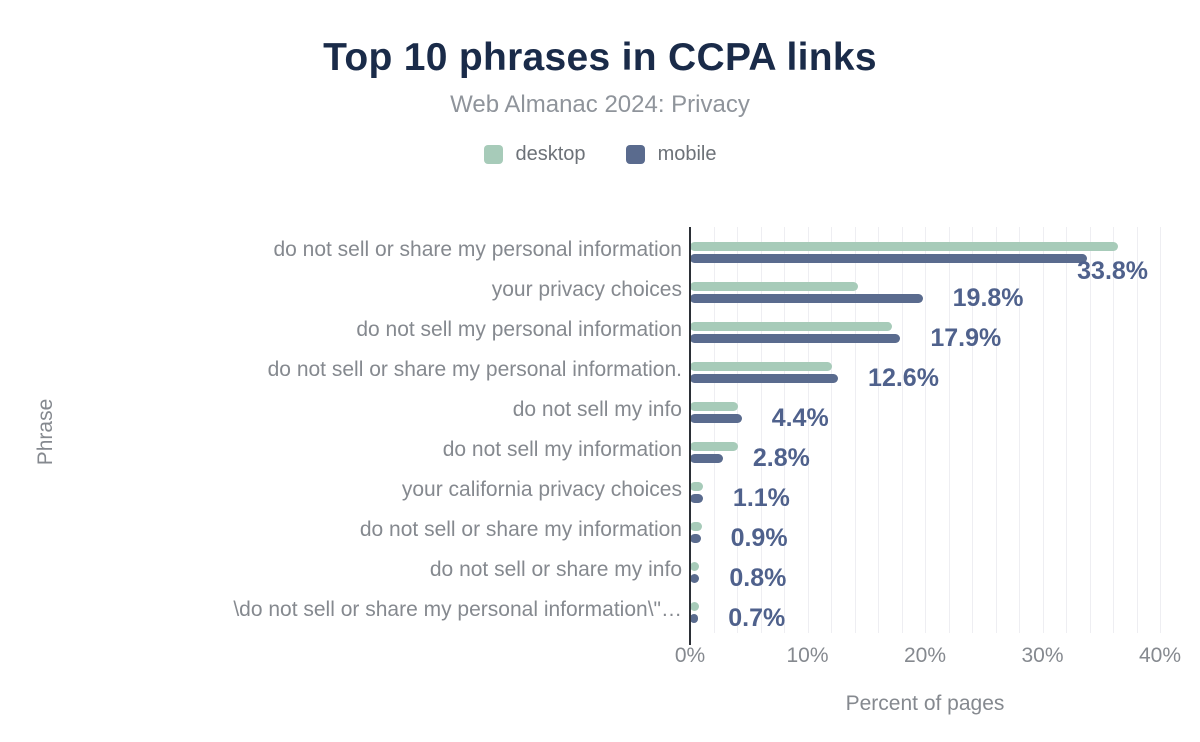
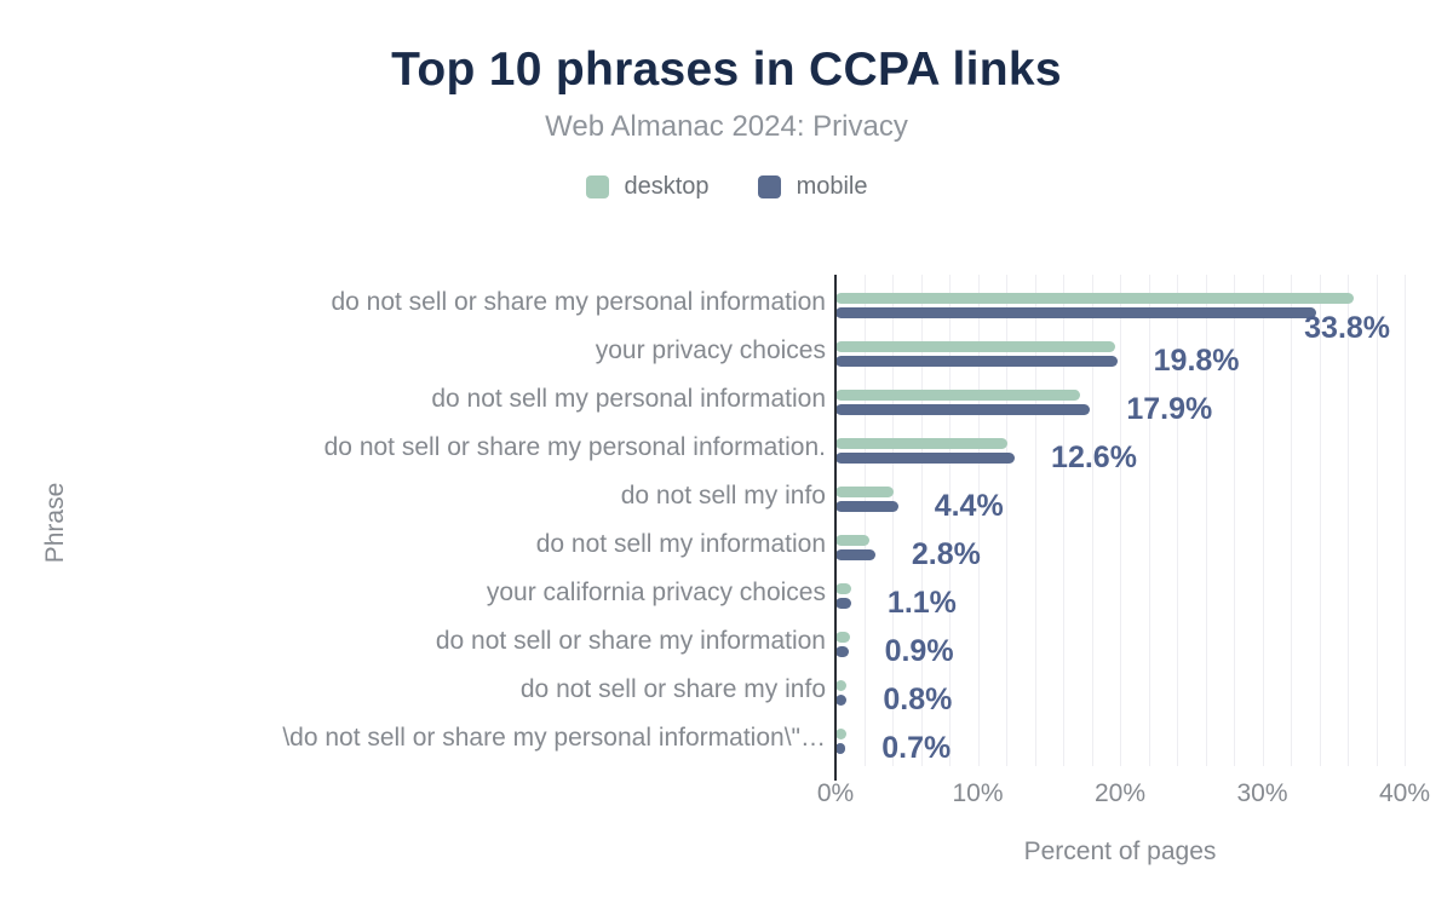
desktop/your privacy choices: 14.3% -> 19.7%
desktop/do not sell my information: 4.1% -> 2.4%
